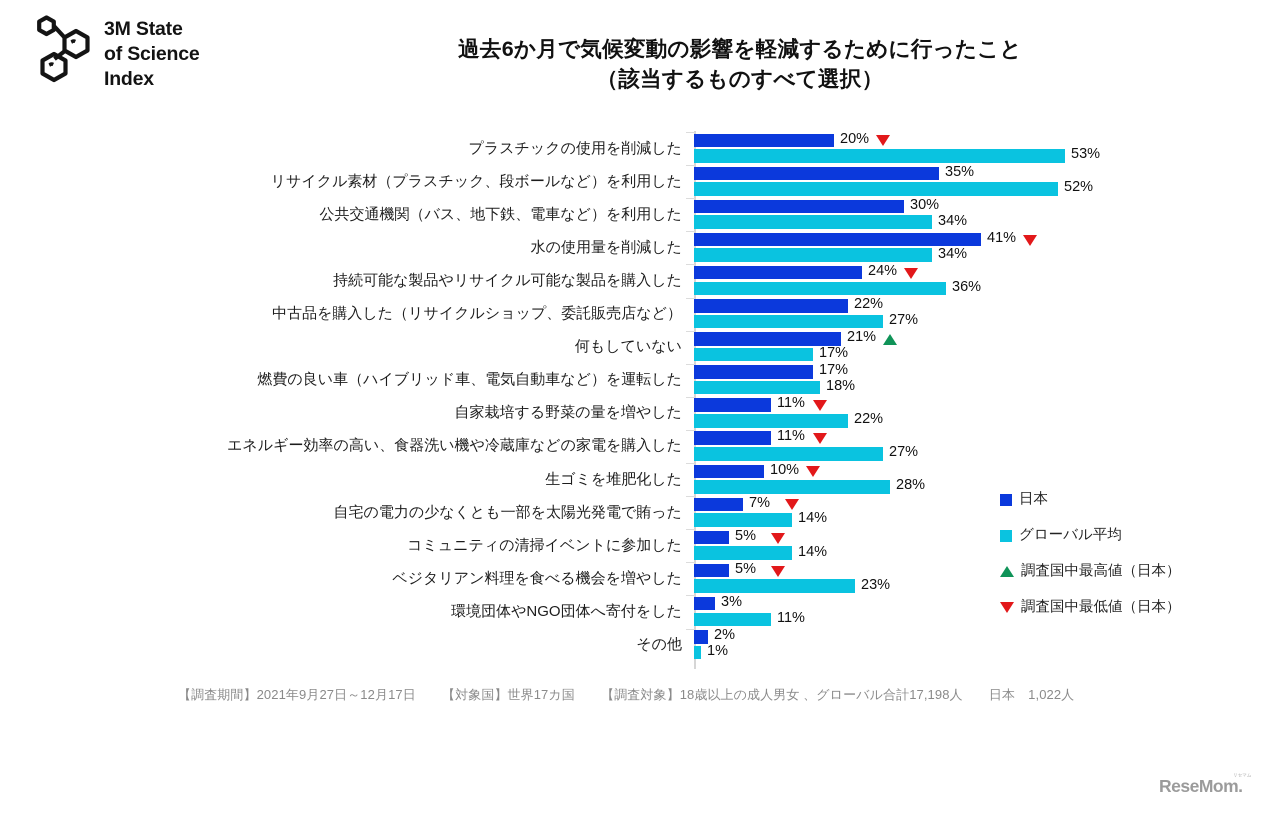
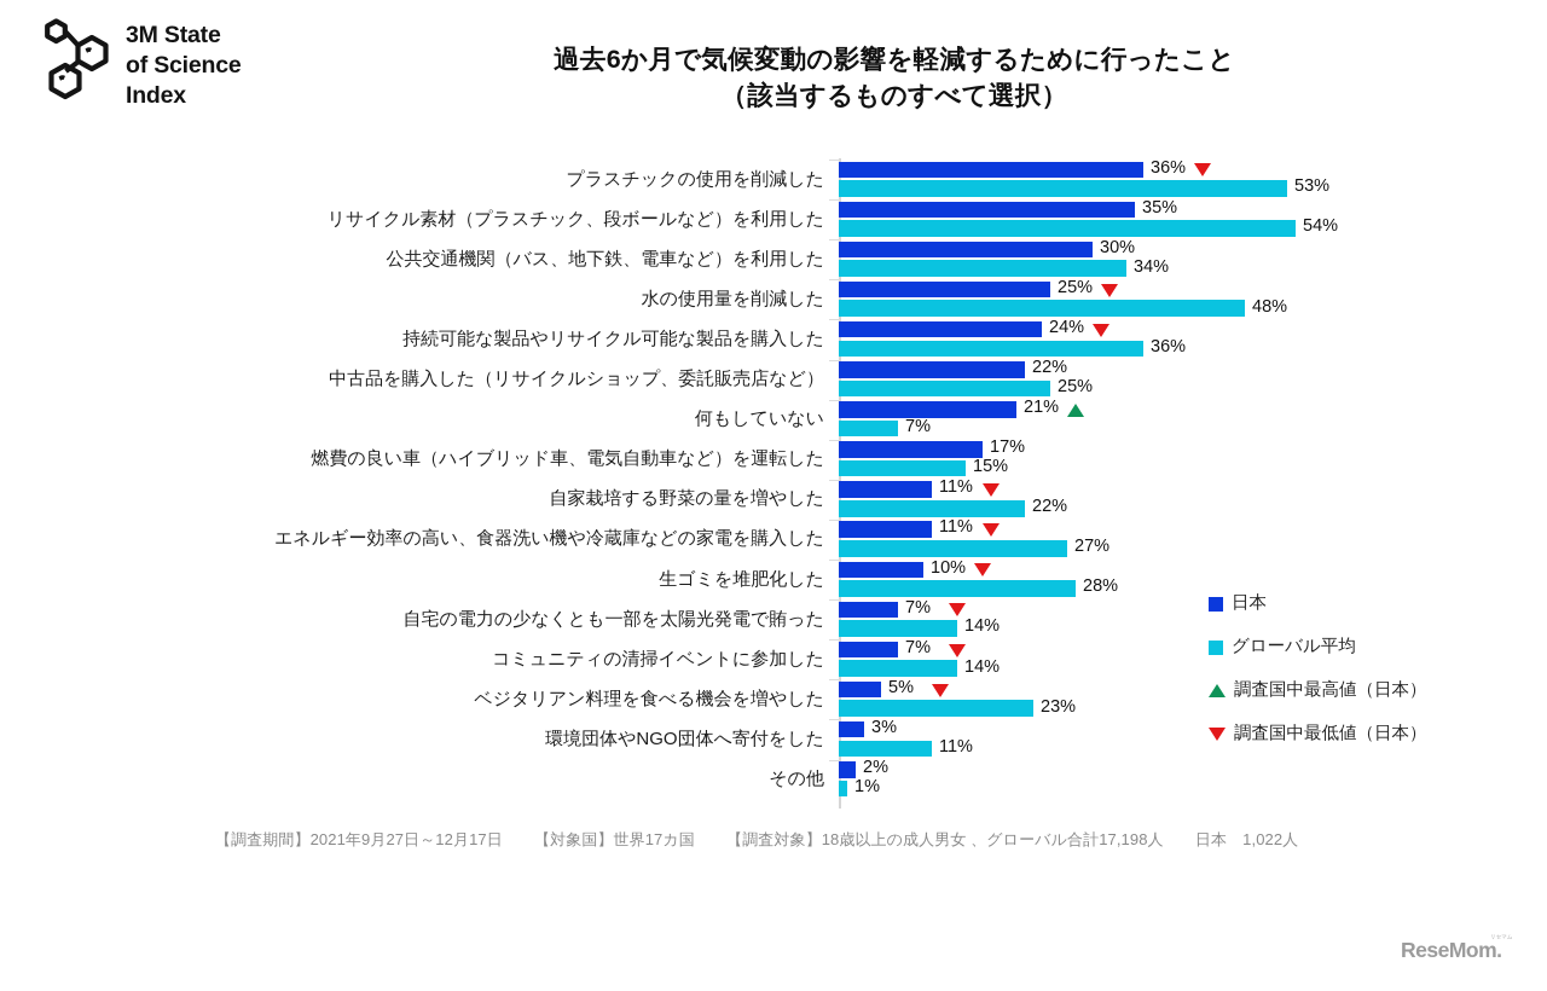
日本/プラスチックの使用を削減した: 20% -> 36%
グローバル平均/リサイクル素材（プラスチック、段ボールなど）を利用した: 52% -> 54%
日本/水の使用量を削減した: 41% -> 25%
グローバル平均/水の使用量を削減した: 34% -> 48%
グローバル平均/中古品を購入した（リサイクルショップ、委託販売店など）: 27% -> 25%
グローバル平均/何もしていない: 17% -> 7%
グローバル平均/燃費の良い車（ハイブリッド車、電気自動車など）を運転した: 18% -> 15%
日本/コミュニティの清掃イベントに参加した: 5% -> 7%
